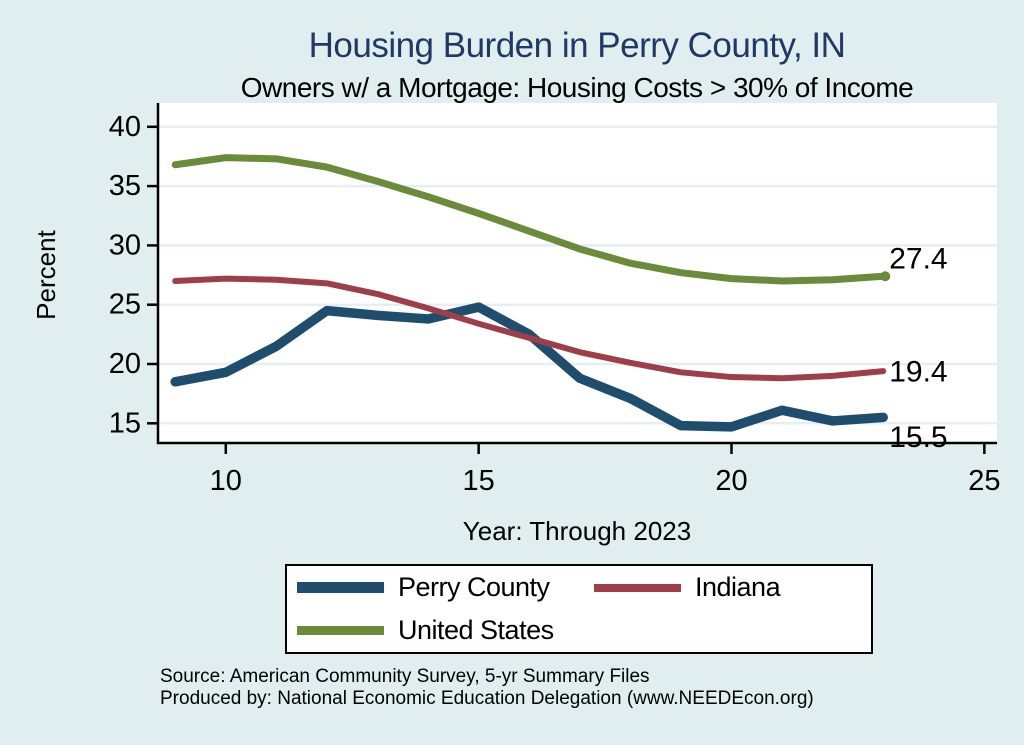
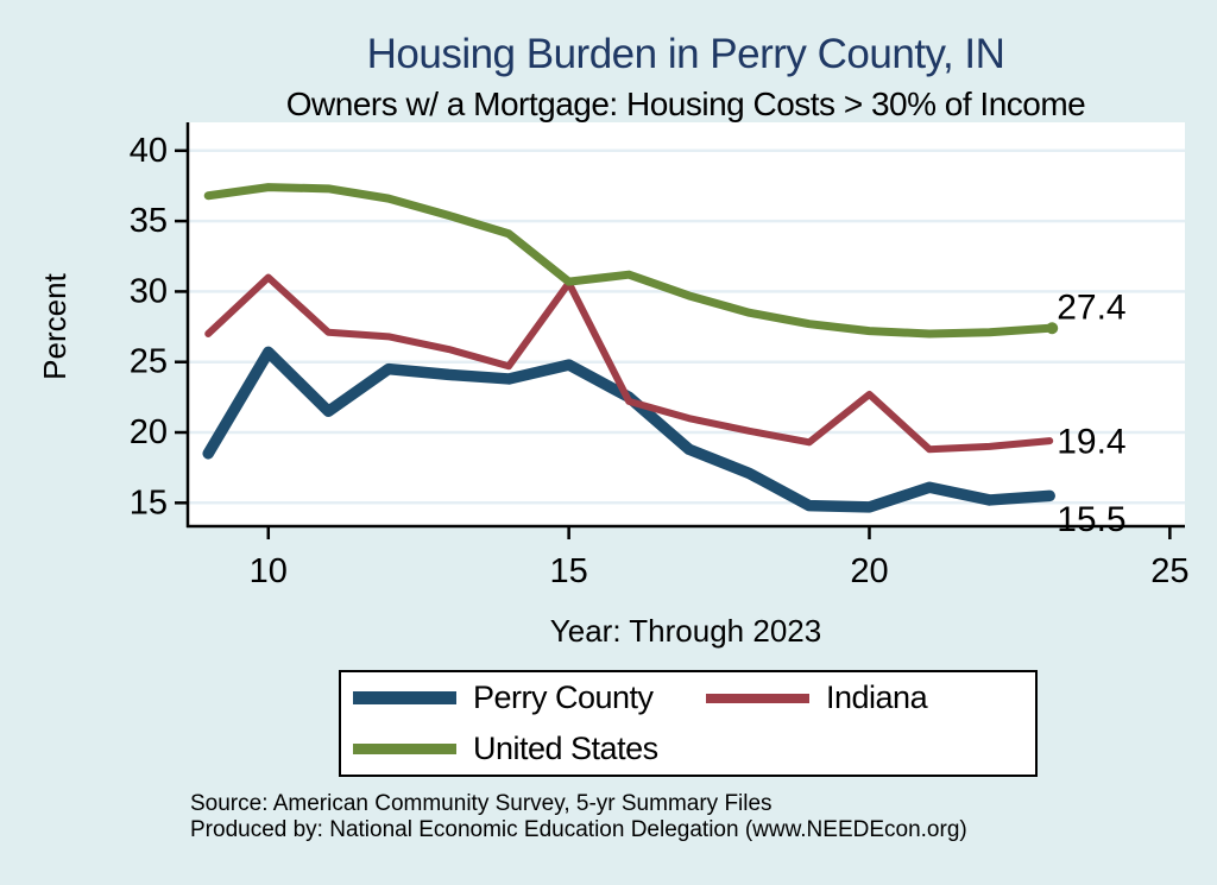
Perry County/10: 19.3 -> 25.7
Indiana/10: 27.2 -> 31.0
Indiana/15: 23.4 -> 30.6
United States/15: 32.7 -> 30.7
Indiana/20: 18.9 -> 22.7
